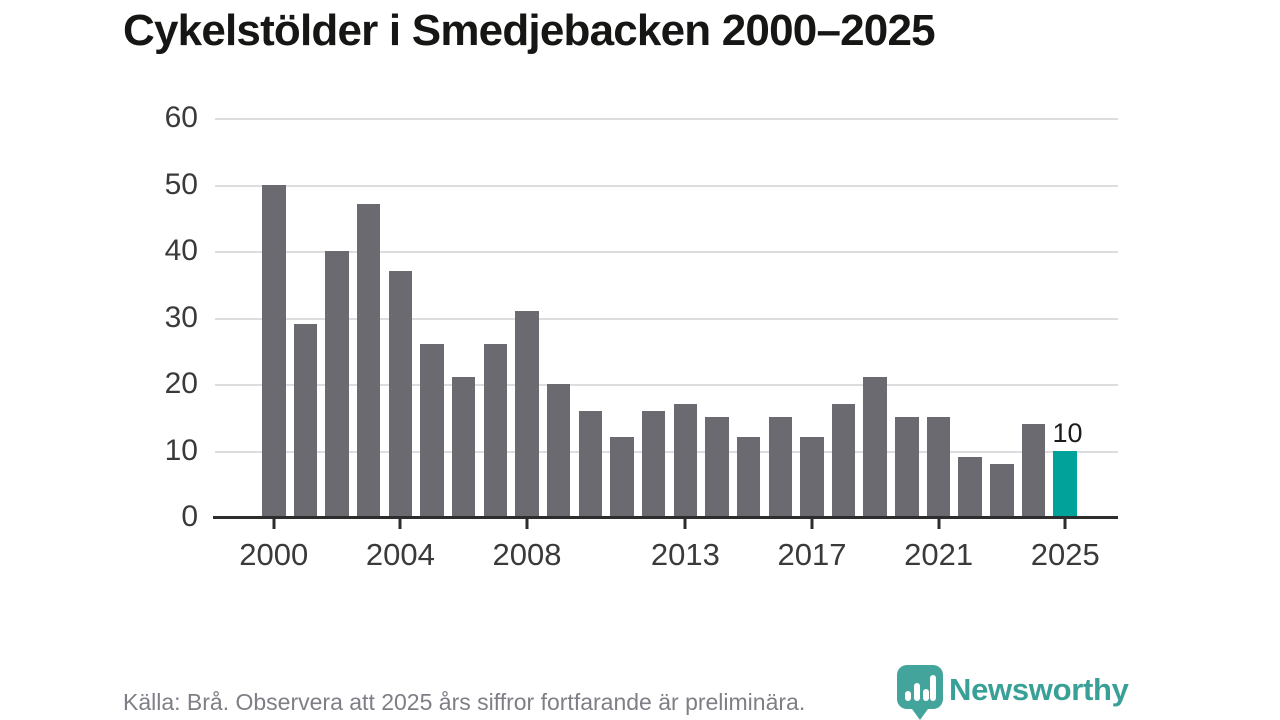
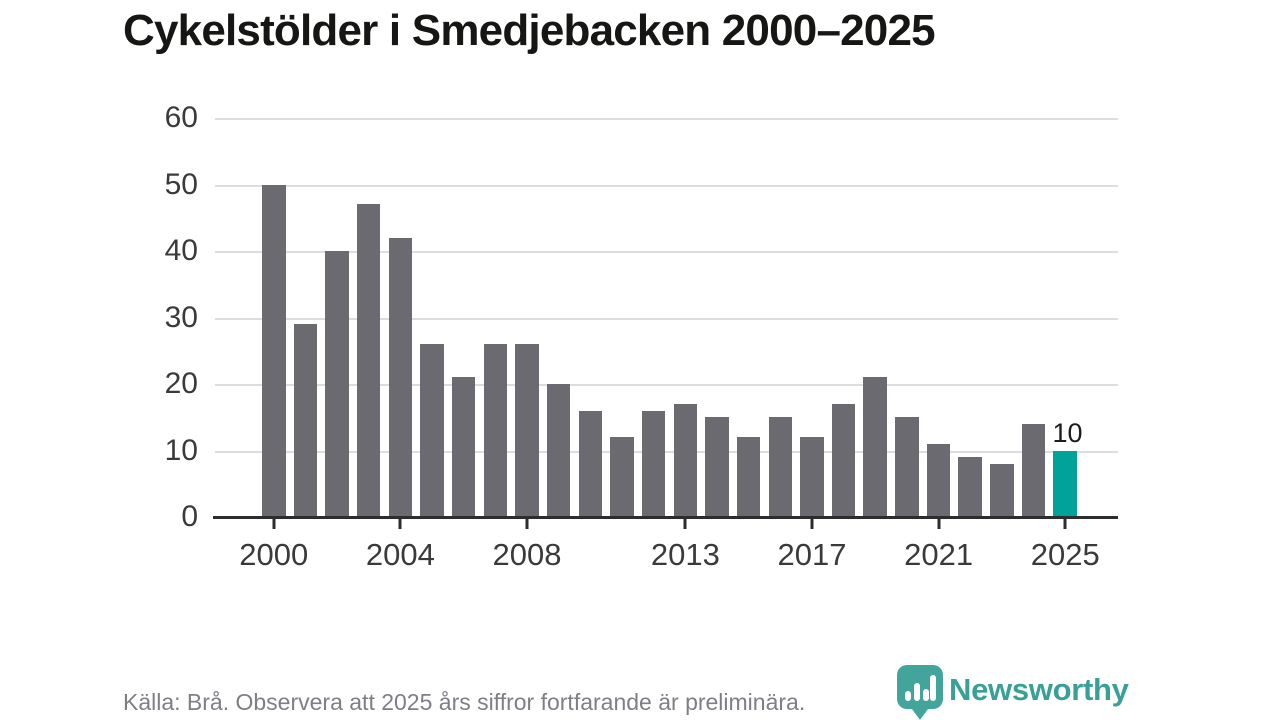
2004: 37 -> 42
2008: 31 -> 26
2021: 15 -> 11
